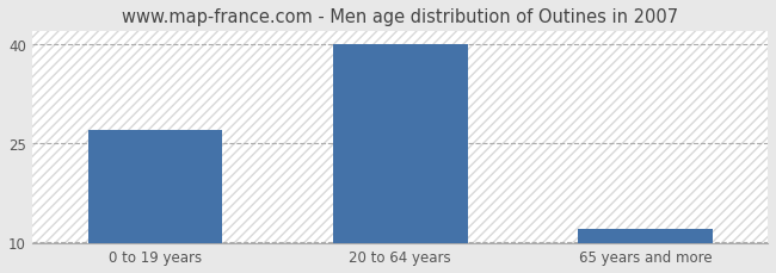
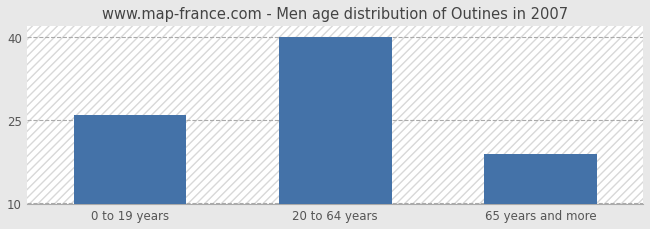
0 to 19 years: 27 -> 26
65 years and more: 12 -> 19
